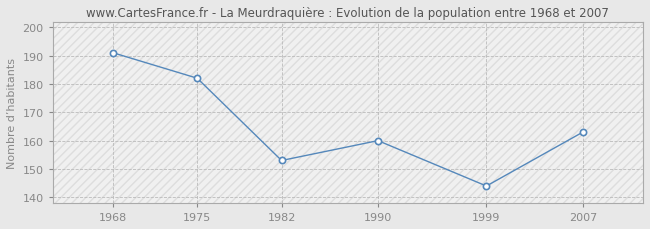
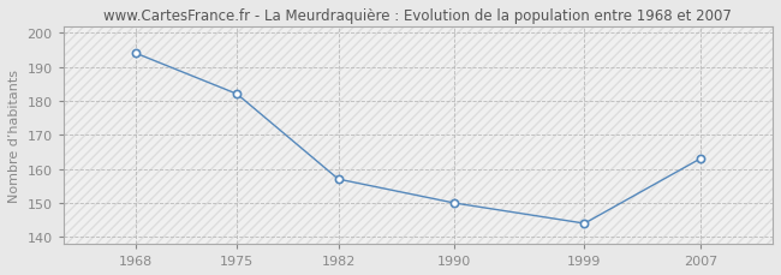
1968: 191 -> 194
1982: 153 -> 157
1990: 160 -> 150
